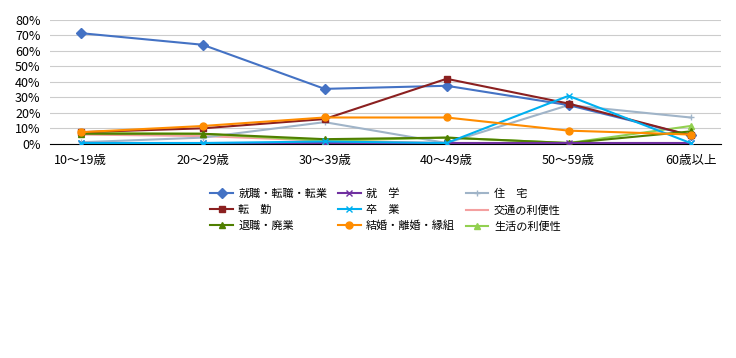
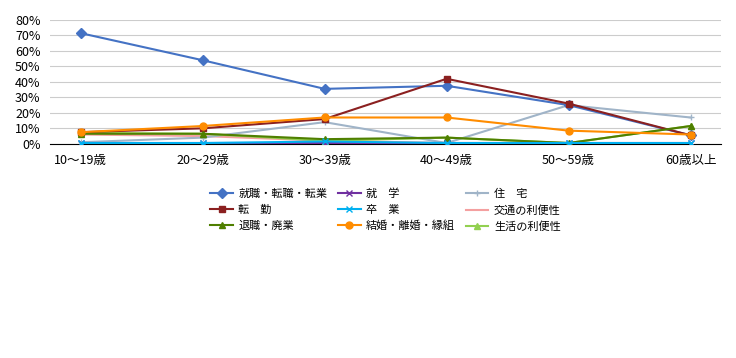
就職・転職・転業/20～29歳: 64% -> 54%
卒 業/50～59歳: 31% -> 0%
退職・廃業/60歳以上: 8% -> 12%
